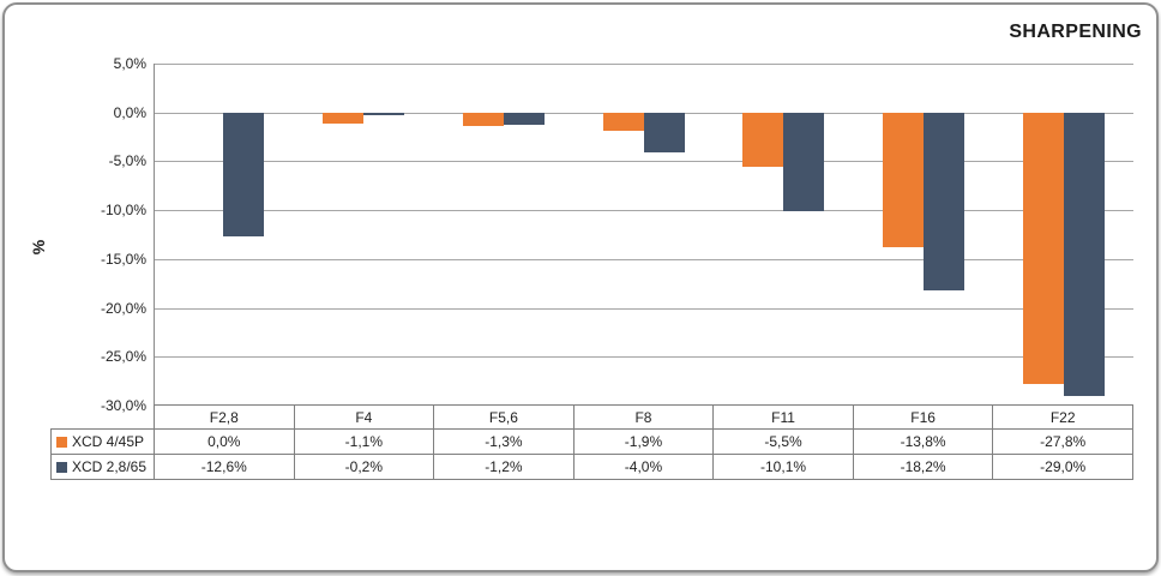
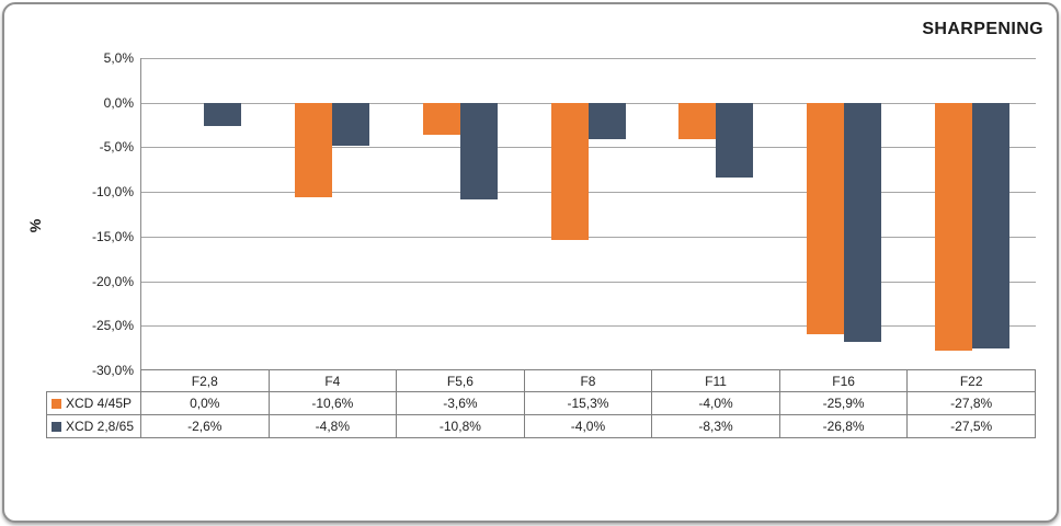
XCD 2,8/65/F2,8: -12,6% -> -2,6%
XCD 4/45P/F4: -1,1% -> -10,6%
XCD 2,8/65/F4: -0,2% -> -4,8%
XCD 4/45P/F5,6: -1,3% -> -3,6%
XCD 2,8/65/F5,6: -1,2% -> -10,8%
XCD 4/45P/F8: -1,9% -> -15,3%
XCD 4/45P/F11: -5,5% -> -4,0%
XCD 2,8/65/F11: -10,1% -> -8,3%
XCD 4/45P/F16: -13,8% -> -25,9%
XCD 2,8/65/F16: -18,2% -> -26,8%
XCD 2,8/65/F22: -29,0% -> -27,5%
